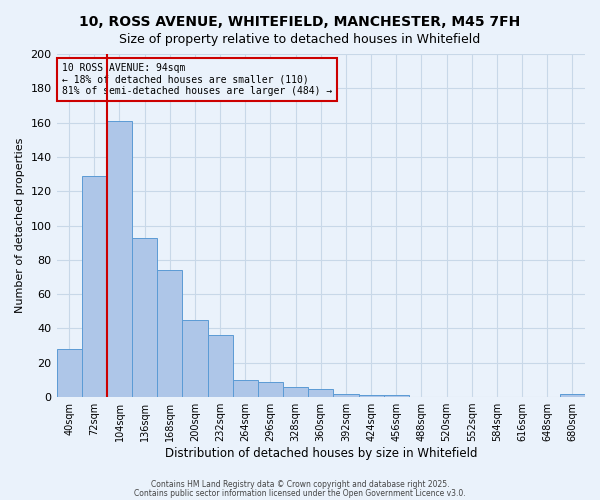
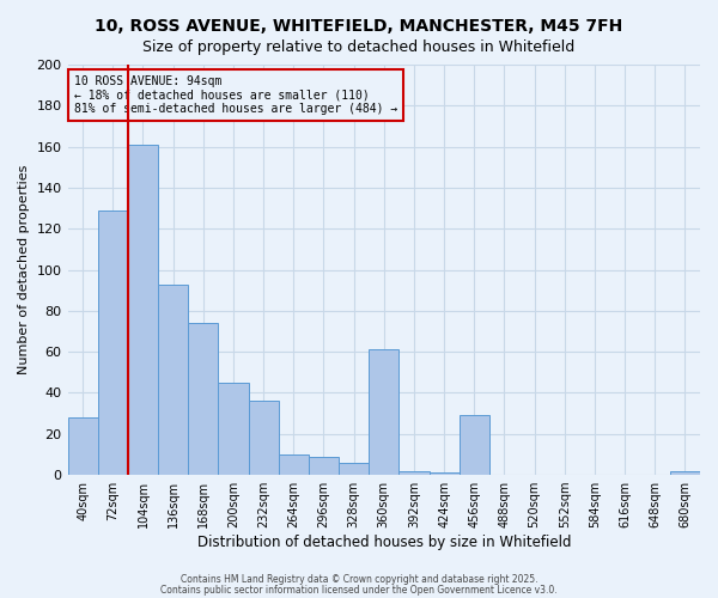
360sqm: 5 -> 61
456sqm: 1 -> 29
